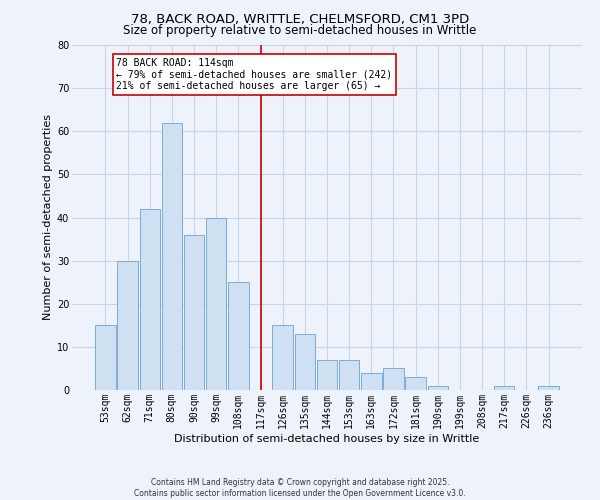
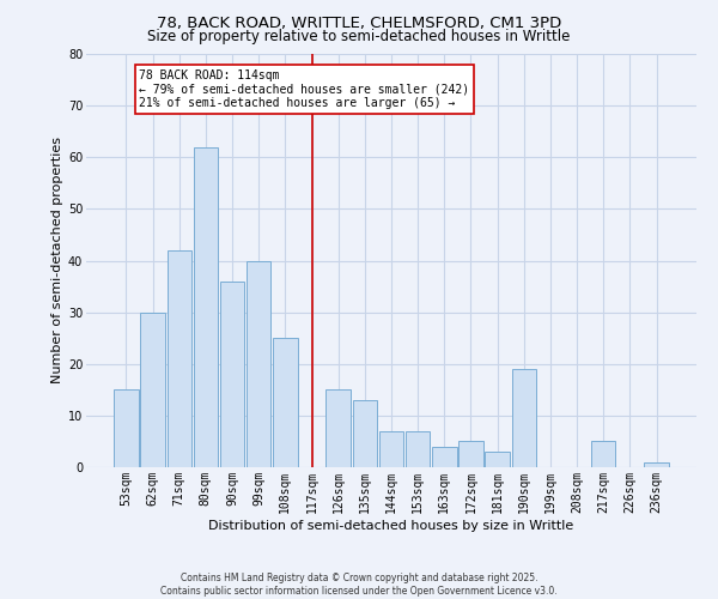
190sqm: 1 -> 19
217sqm: 1 -> 5
